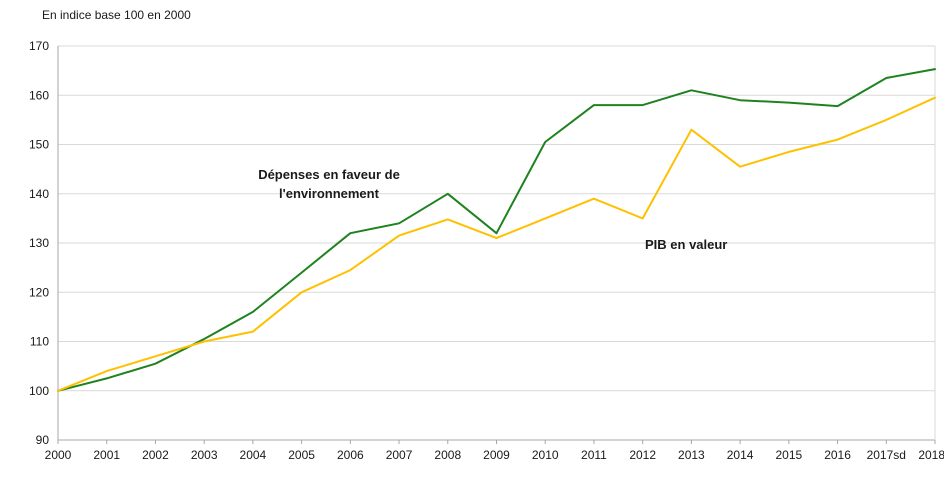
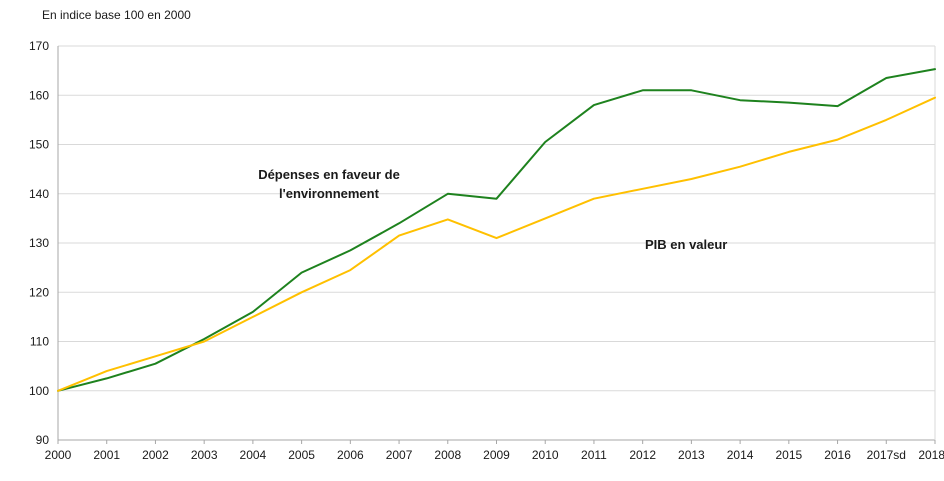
PIB en valeur/2004: 112 -> 115
Dépenses en faveur de l'environnement/2006: 132 -> 128
Dépenses en faveur de l'environnement/2009: 132 -> 139
Dépenses en faveur de l'environnement/2012: 158 -> 161
PIB en valeur/2012: 135 -> 141
PIB en valeur/2013: 153 -> 143
